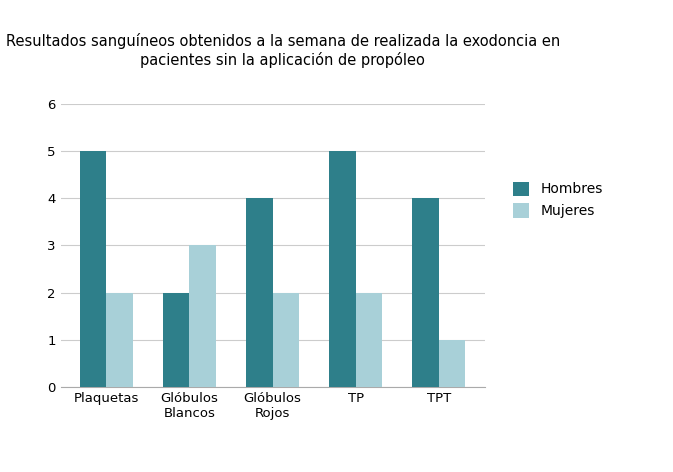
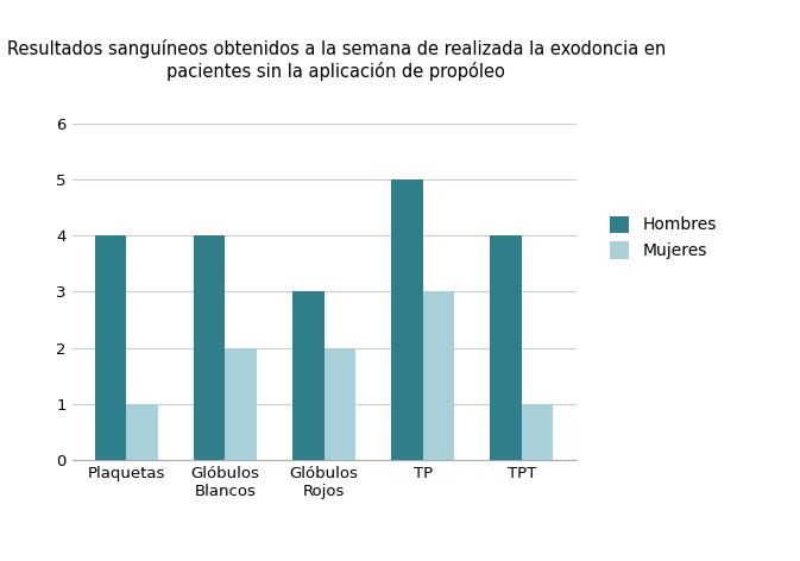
Hombres/Plaquetas: 5 -> 4
Mujeres/Plaquetas: 2 -> 1
Hombres/Glóbulos Blancos: 2 -> 4
Mujeres/Glóbulos Blancos: 3 -> 2
Hombres/Glóbulos Rojos: 4 -> 3
Mujeres/TP: 2 -> 3
